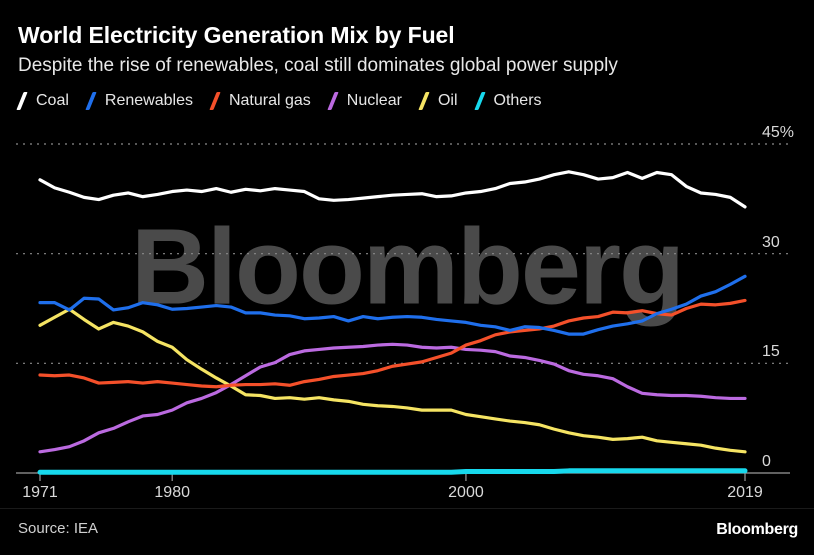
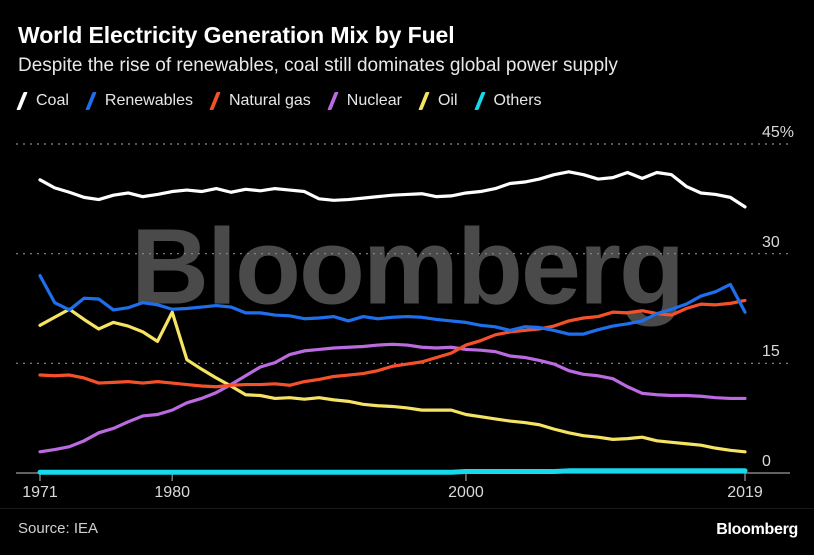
Renewables/1971: 23% -> 27%
Oil/1980: 17% -> 22%
Renewables/2019: 27% -> 22%
